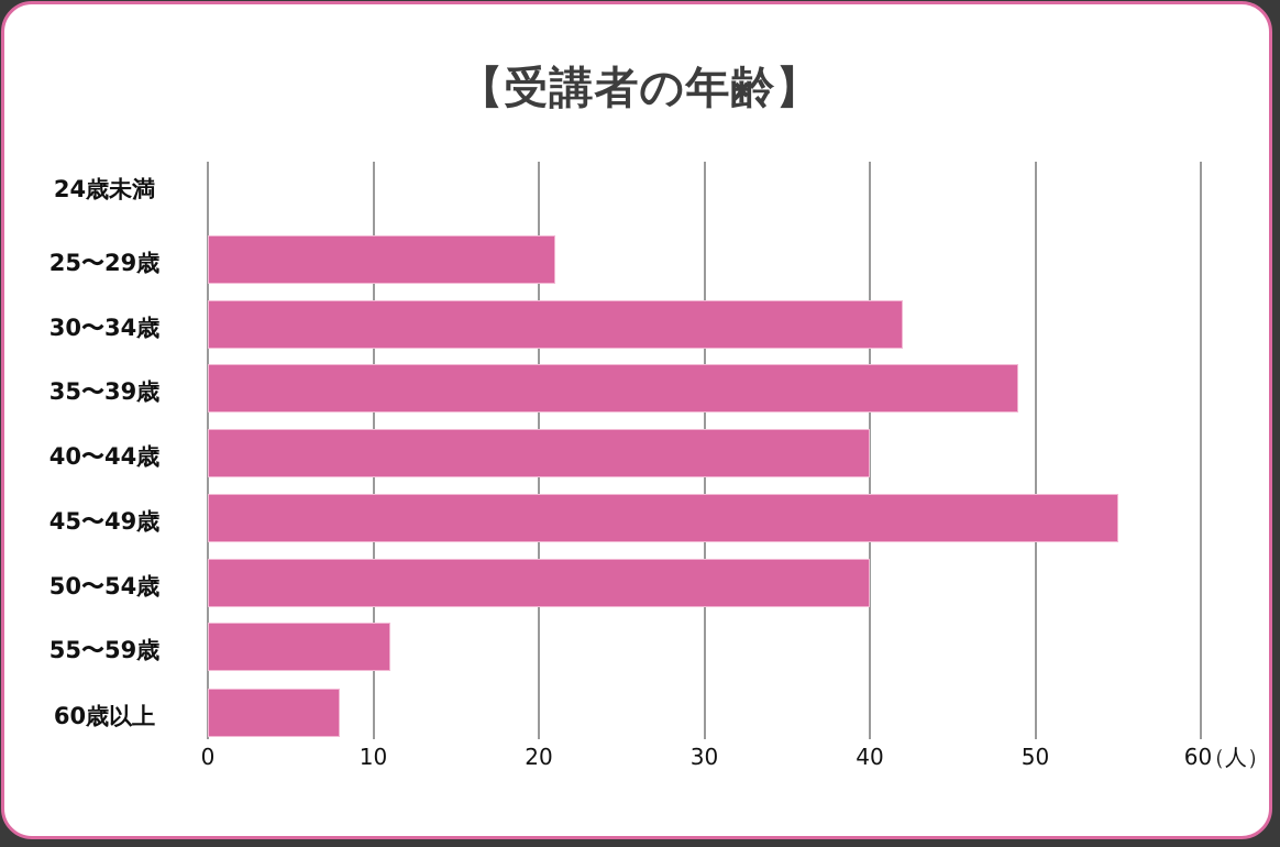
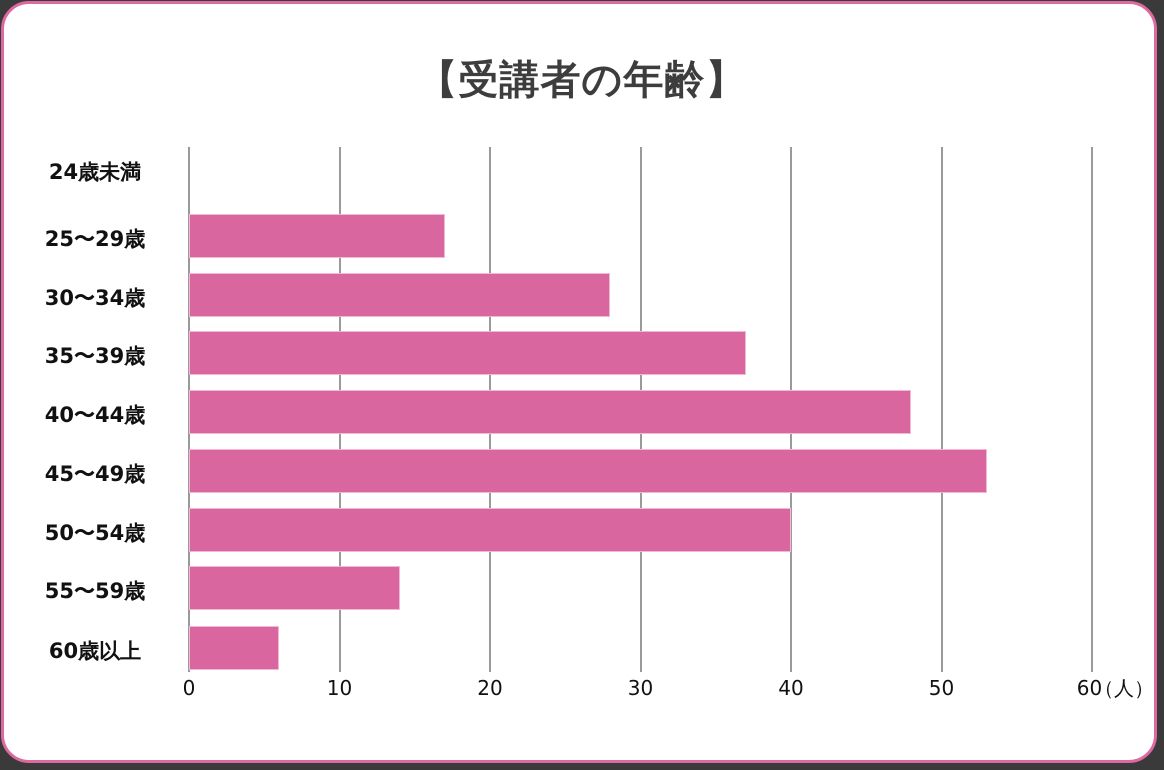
25〜29歳: 21 -> 17
30〜34歳: 42 -> 28
35〜39歳: 49 -> 37
40〜44歳: 40 -> 48
45〜49歳: 55 -> 53
55〜59歳: 11 -> 14
60歳以上: 8 -> 6
